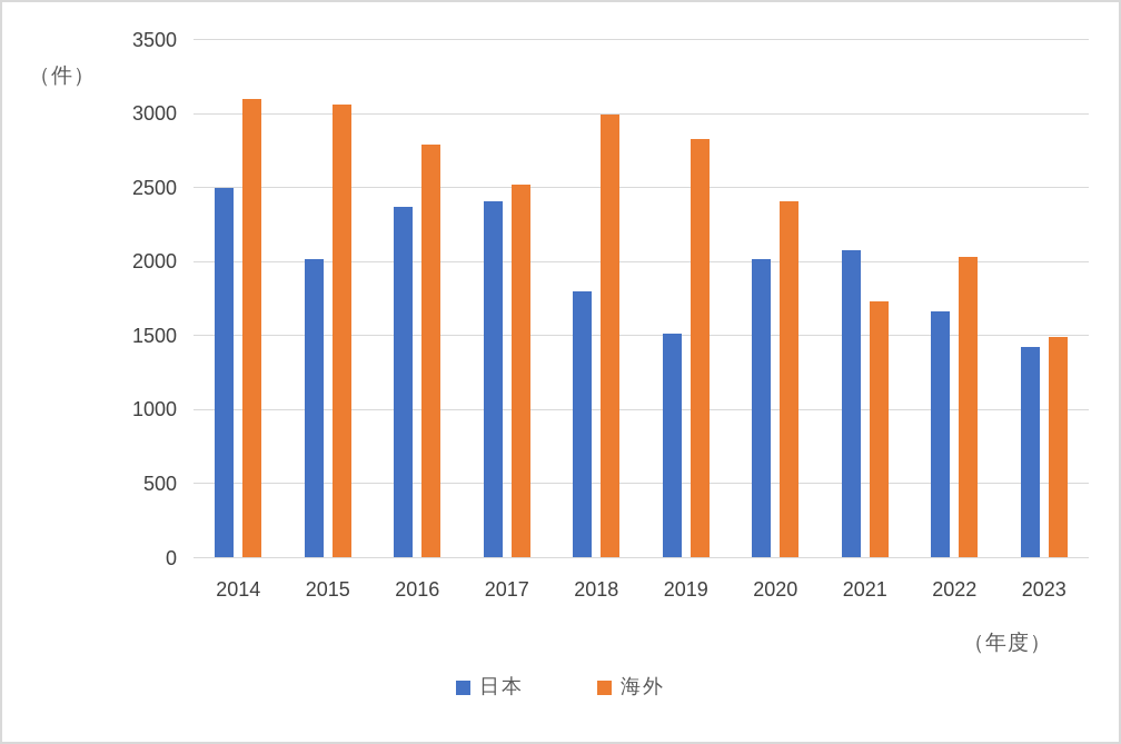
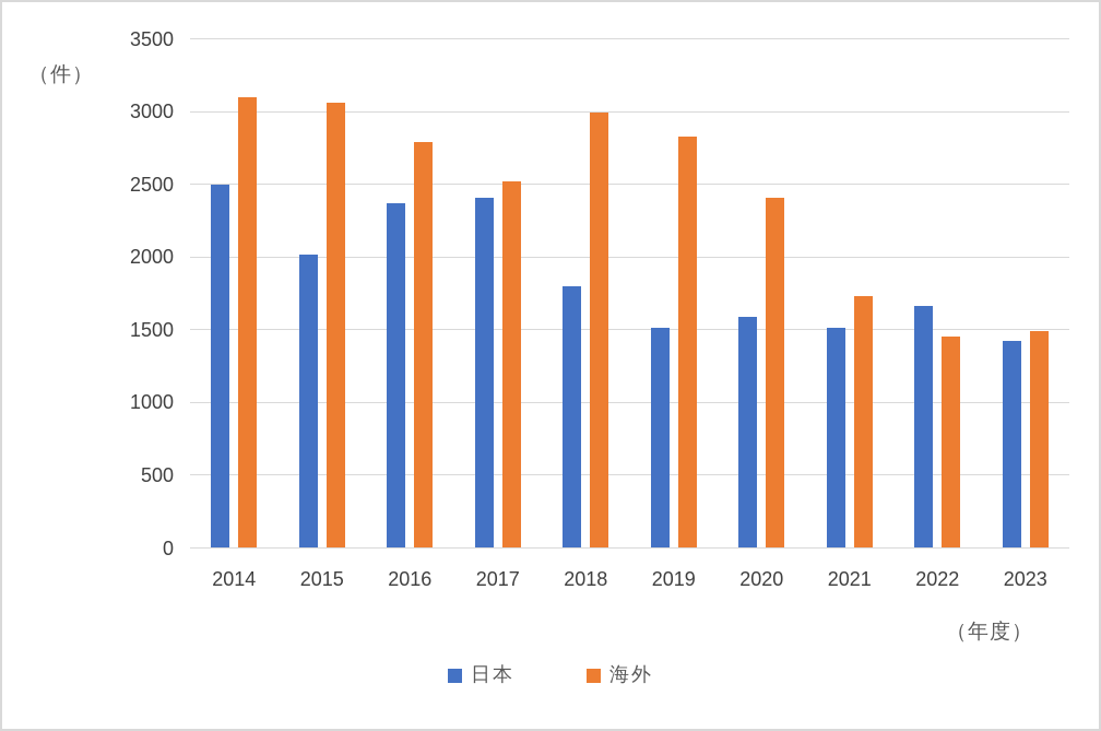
日本/2020: 2020 -> 1590
日本/2021: 2080 -> 1520
海外/2022: 2030 -> 1450
